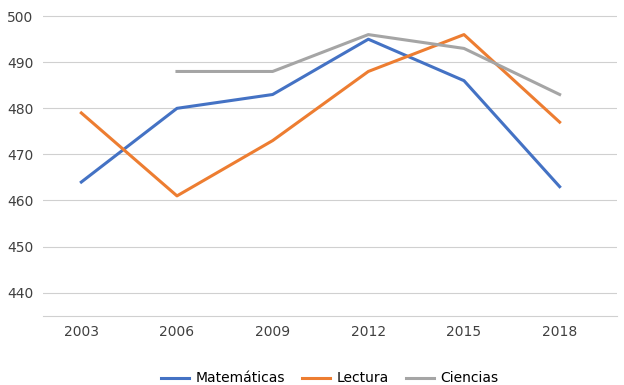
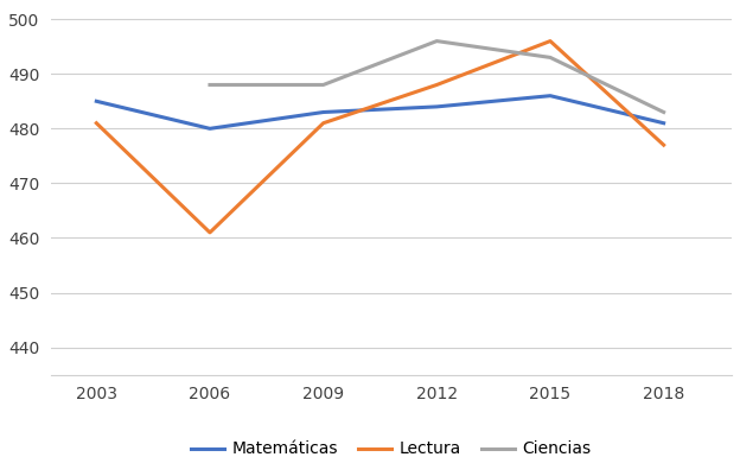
Matemáticas/2003: 464 -> 485
Lectura/2003: 479 -> 481
Lectura/2009: 473 -> 481
Matemáticas/2012: 495 -> 484
Matemáticas/2018: 463 -> 481
